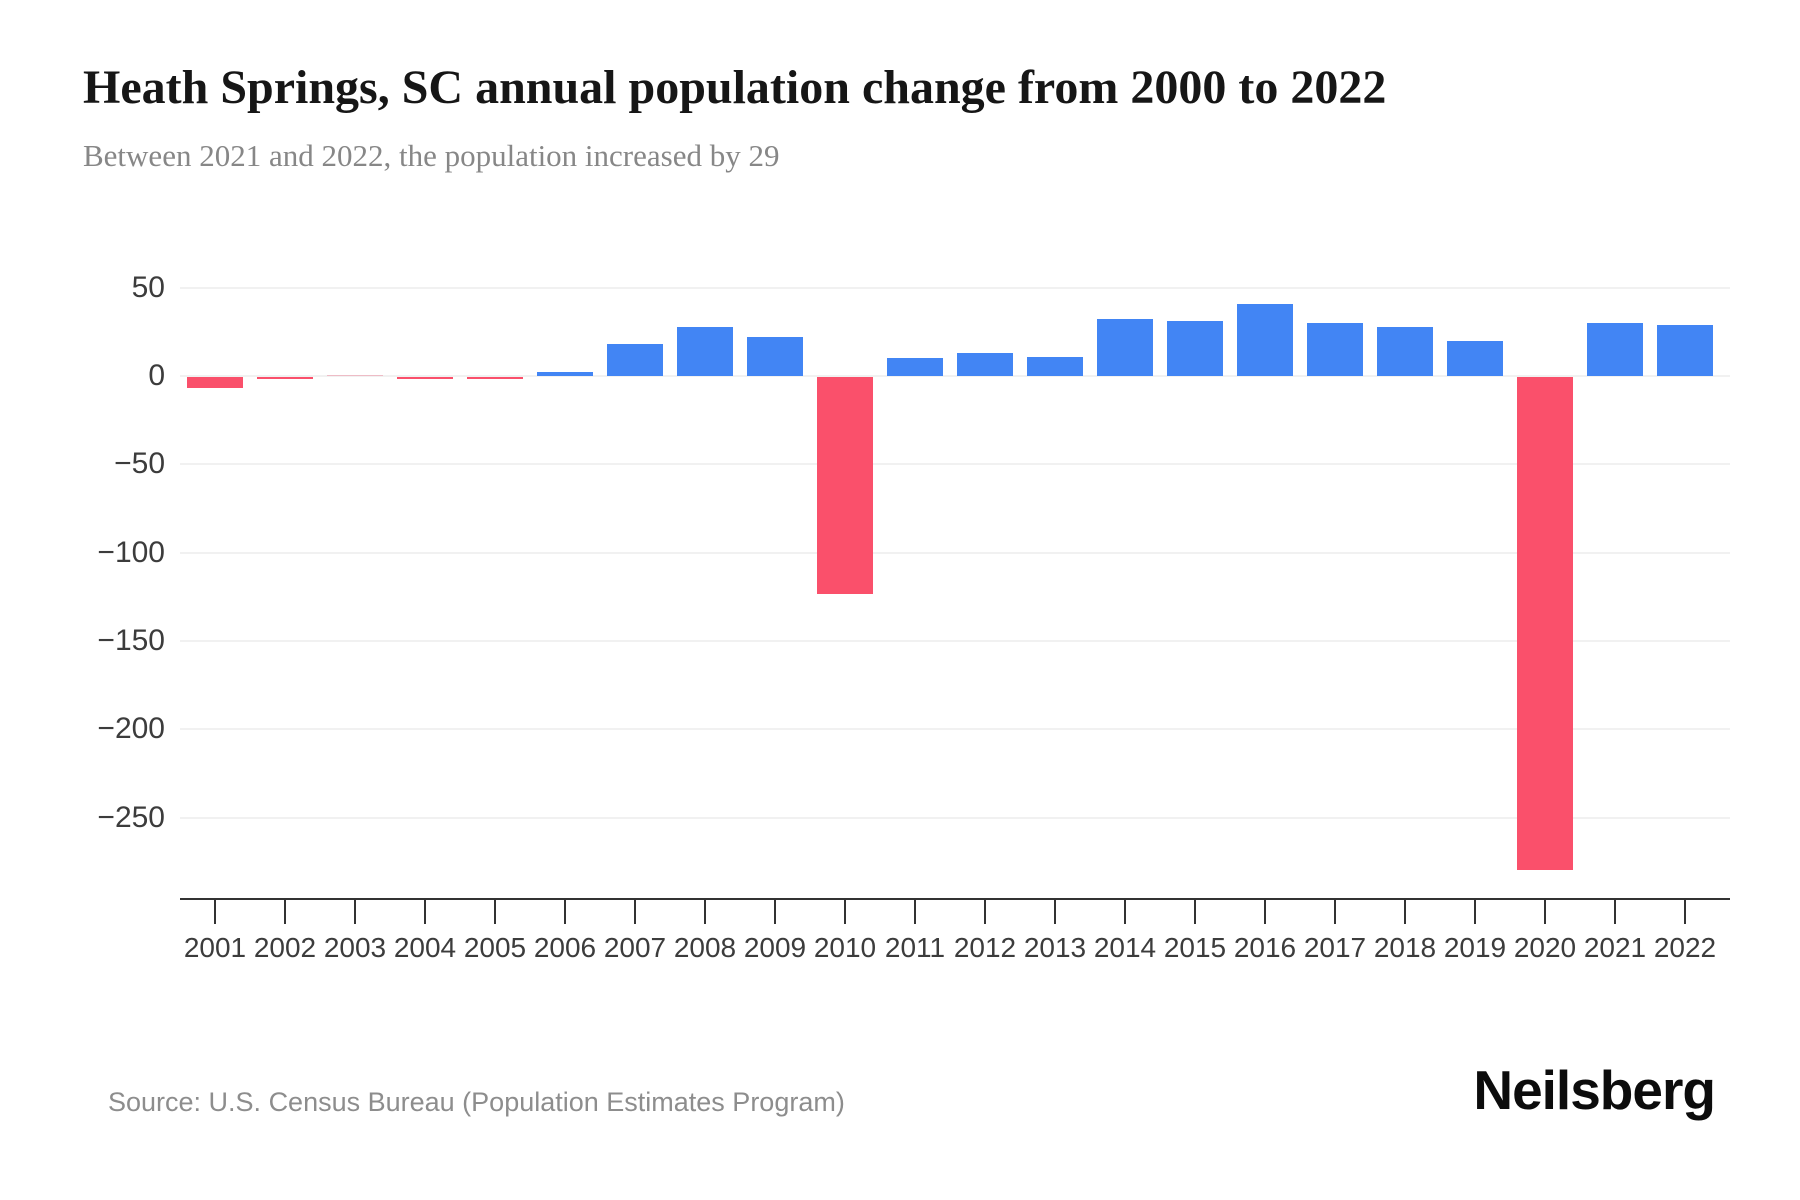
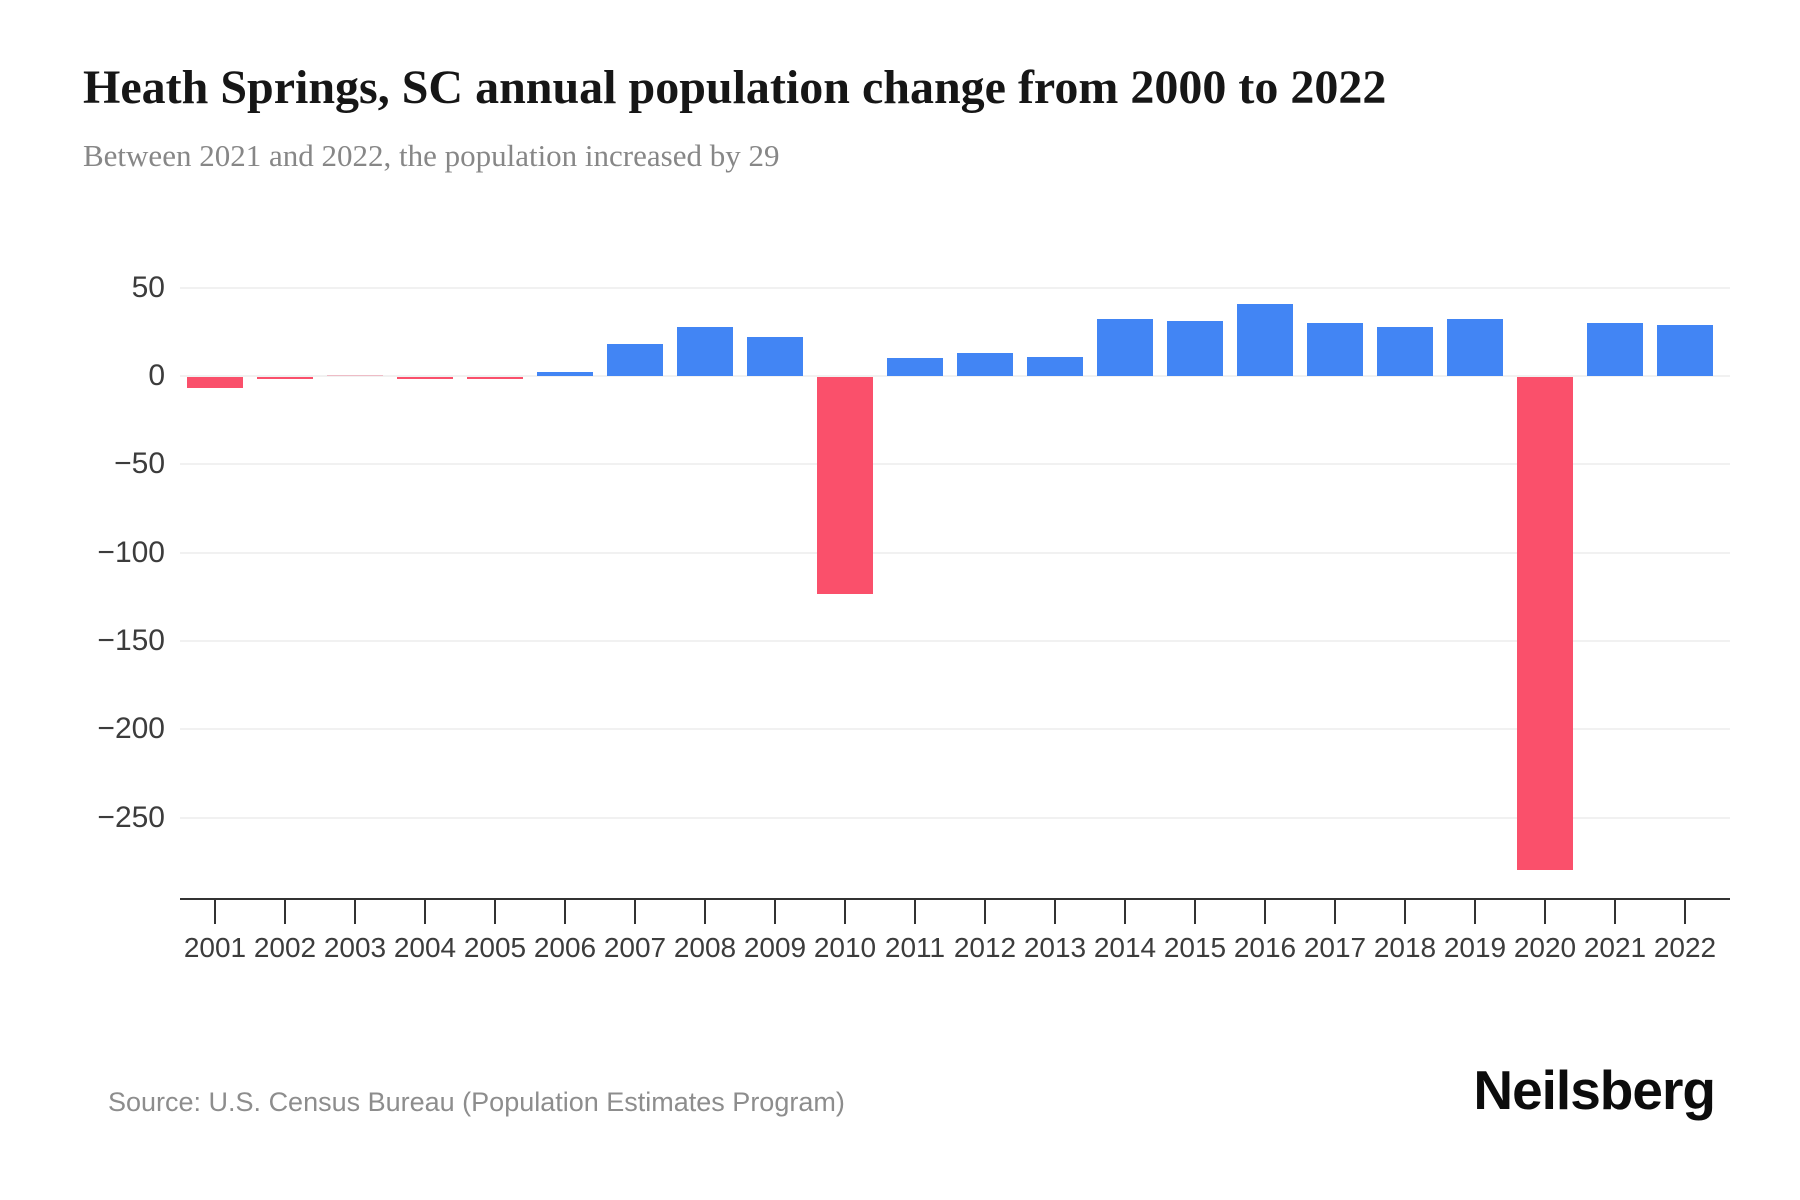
2019: 20 -> 32
